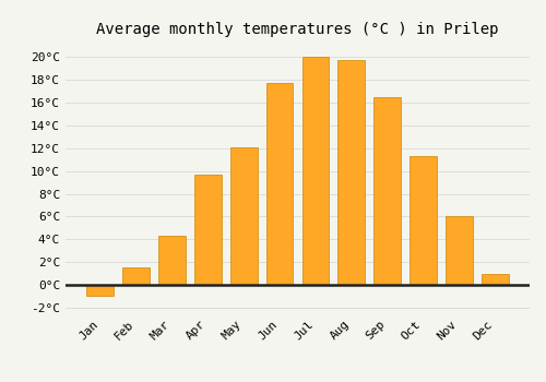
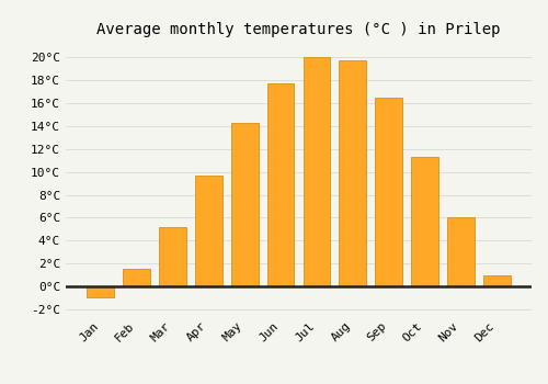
Mar: 4.3°C -> 5.2°C
May: 12.1°C -> 14.3°C
